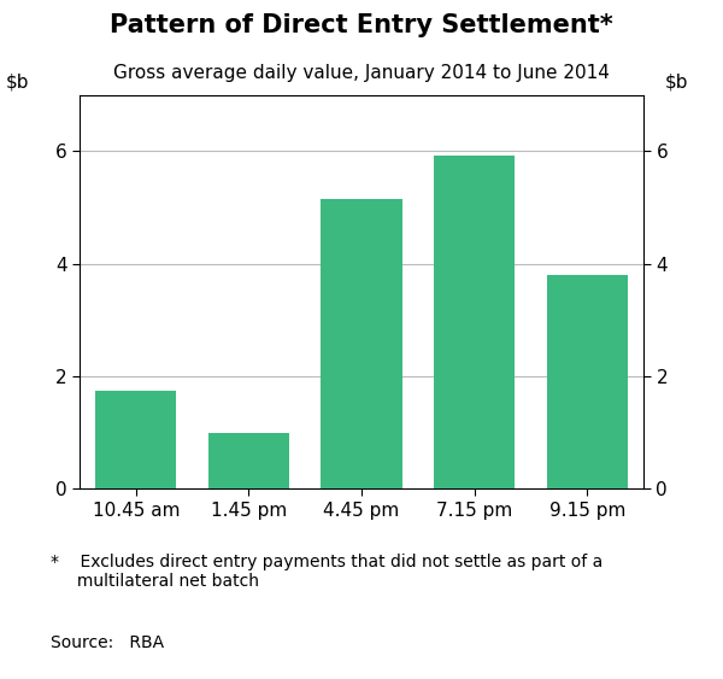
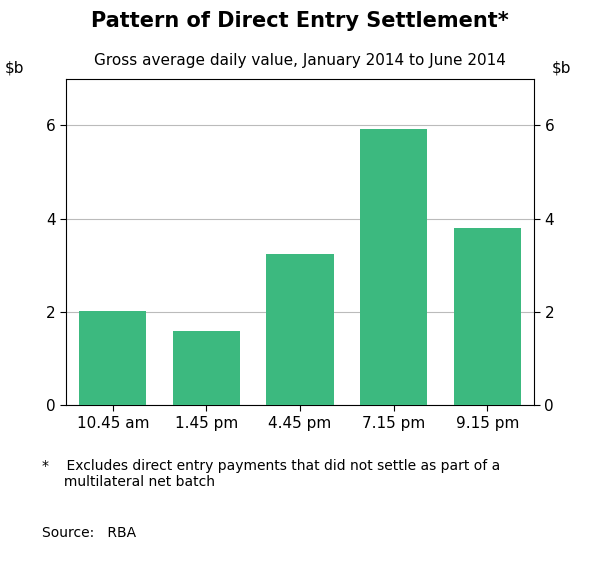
10.45 am: 1.75 -> 2.02
1.45 pm: 1.00 -> 1.60
4.45 pm: 5.15 -> 3.25
